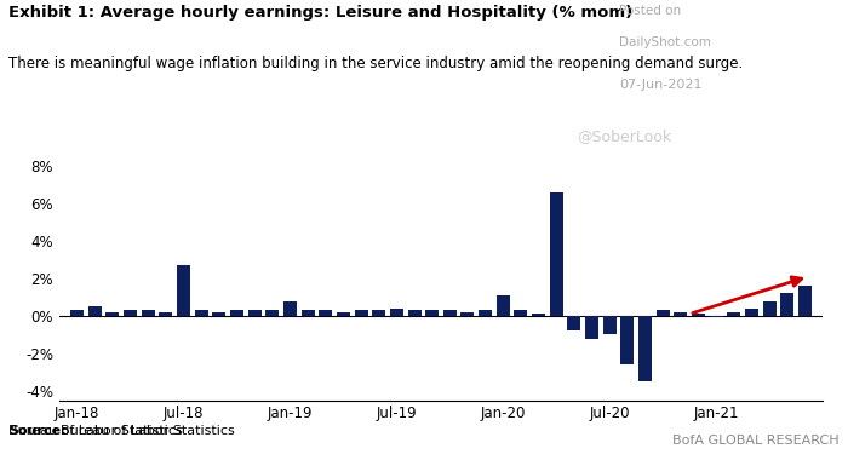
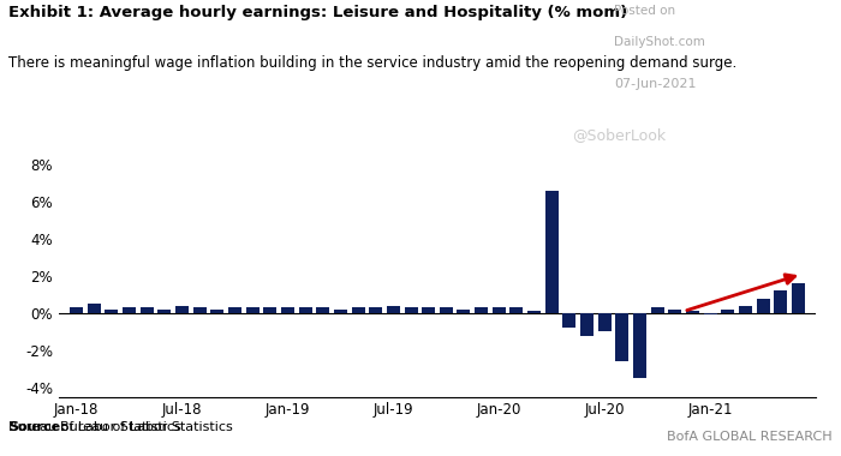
Jul-18: 2.7% -> 0.4%
Jan-19: 0.8% -> 0.3%
Jan-20: 1.1% -> 0.3%
